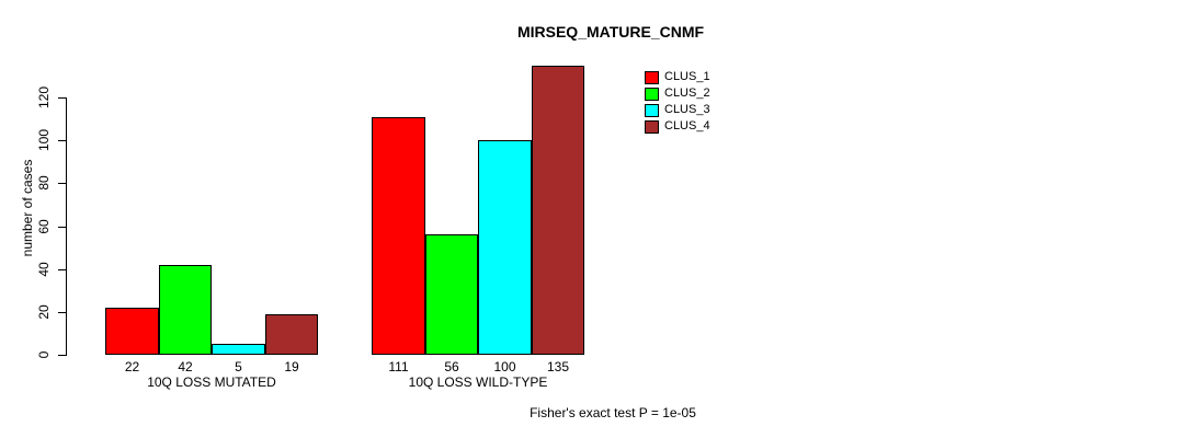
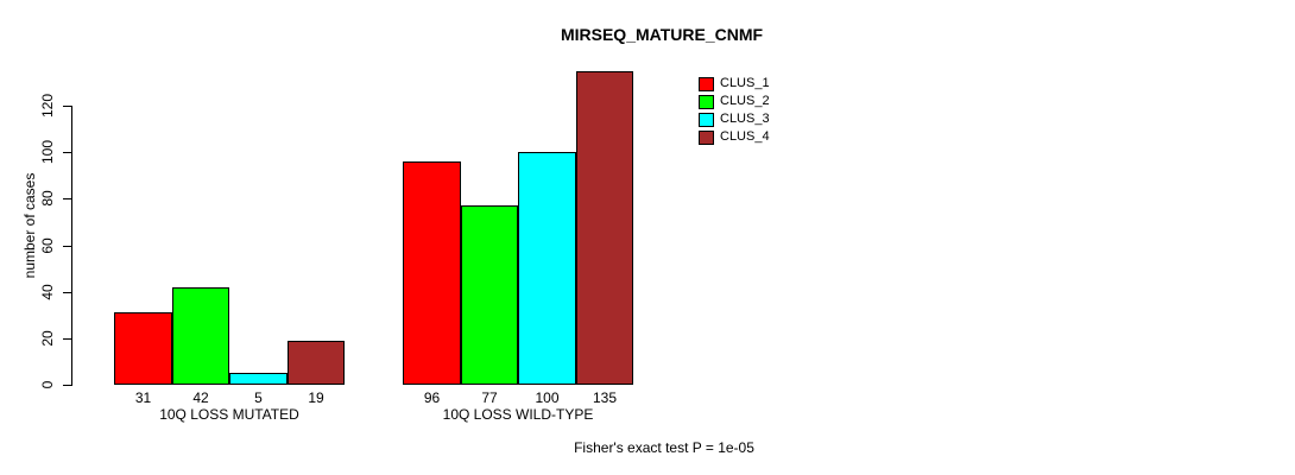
CLUS_1/10Q LOSS MUTATED: 22 -> 31
CLUS_1/10Q LOSS WILD-TYPE: 111 -> 96
CLUS_2/10Q LOSS WILD-TYPE: 56 -> 77
